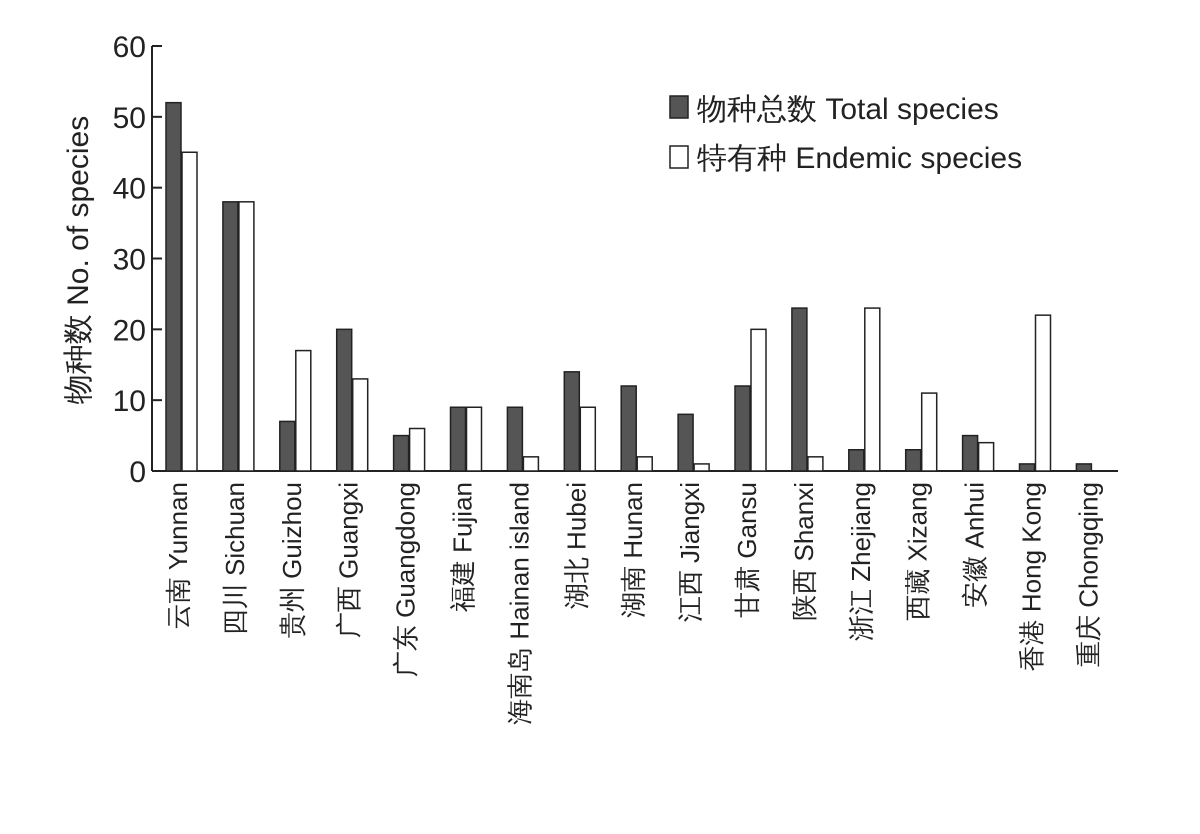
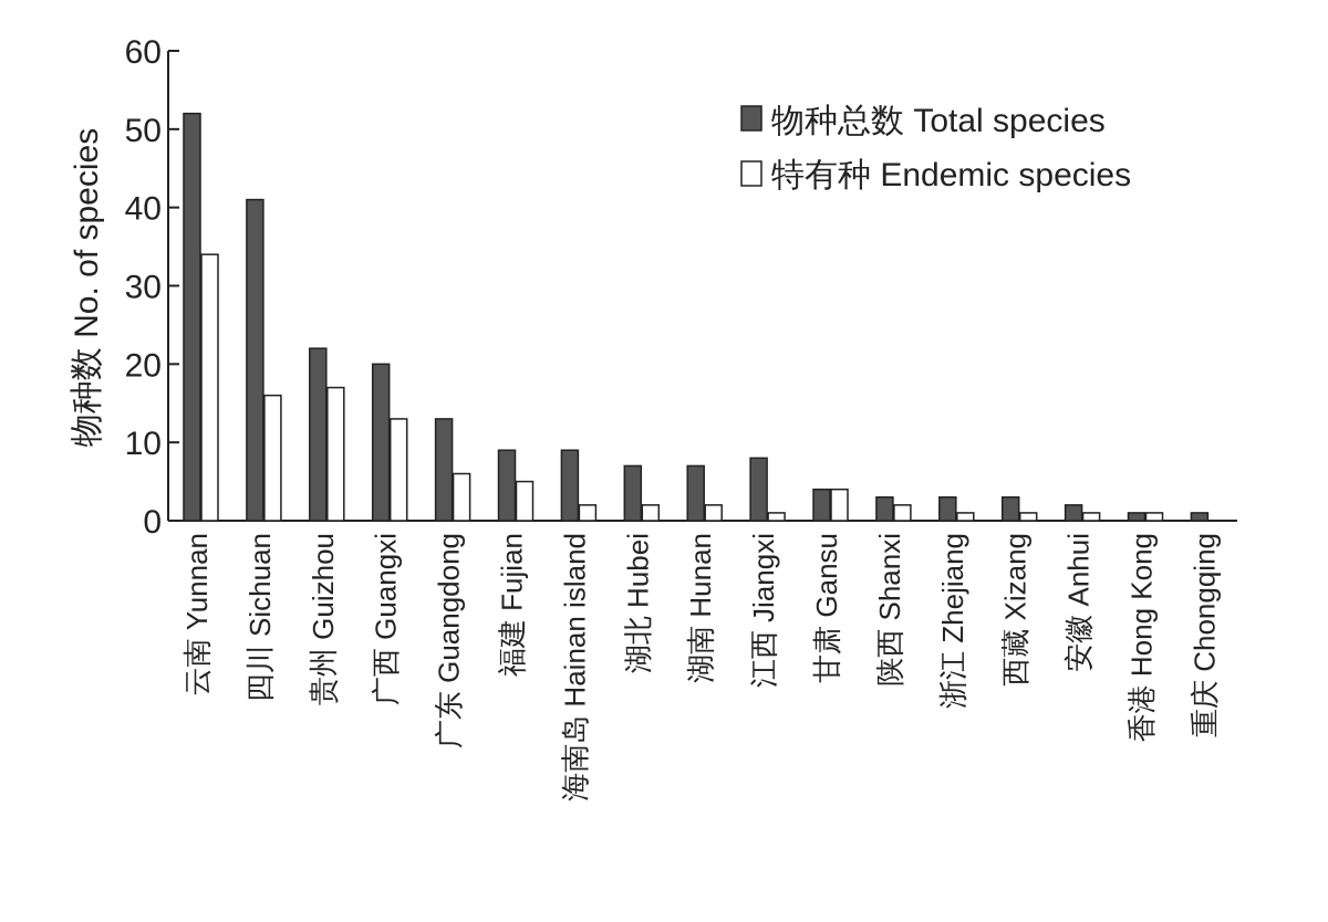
特有种 Endemic species/云南 Yunnan: 45 -> 34
物种总数 Total species/四川 Sichuan: 38 -> 41
特有种 Endemic species/四川 Sichuan: 38 -> 16
物种总数 Total species/贵州 Guizhou: 7 -> 22
物种总数 Total species/广东 Guangdong: 5 -> 13
特有种 Endemic species/福建 Fujian: 9 -> 5
物种总数 Total species/湖北 Hubei: 14 -> 7
特有种 Endemic species/湖北 Hubei: 9 -> 2
物种总数 Total species/湖南 Hunan: 12 -> 7
物种总数 Total species/甘肃 Gansu: 12 -> 4
特有种 Endemic species/甘肃 Gansu: 20 -> 4
物种总数 Total species/陕西 Shanxi: 23 -> 3
特有种 Endemic species/浙江 Zhejiang: 23 -> 1
特有种 Endemic species/西藏 Xizang: 11 -> 1
物种总数 Total species/安徽 Anhui: 5 -> 2
特有种 Endemic species/安徽 Anhui: 4 -> 1
特有种 Endemic species/香港 Hong Kong: 22 -> 1
